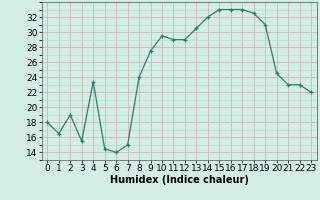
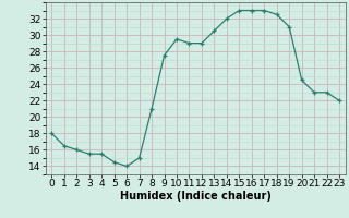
2: 19.0 -> 16.0
4: 23.4 -> 15.5
8: 24.0 -> 21.0
